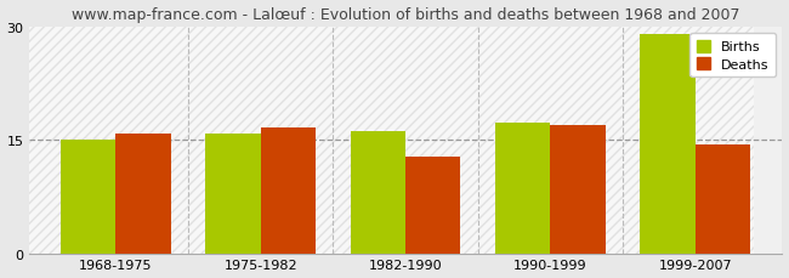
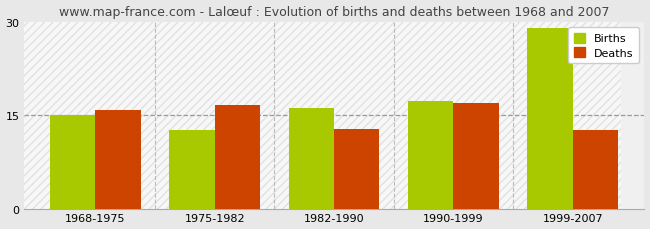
Births/1975-1982: 15.8 -> 12.6
Deaths/1999-2007: 14.5 -> 12.6
